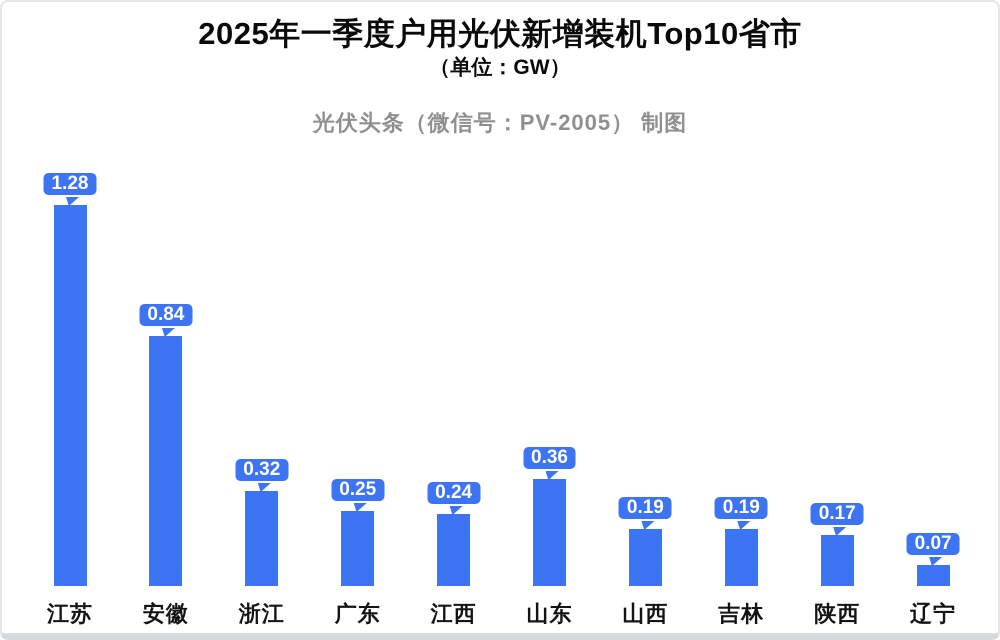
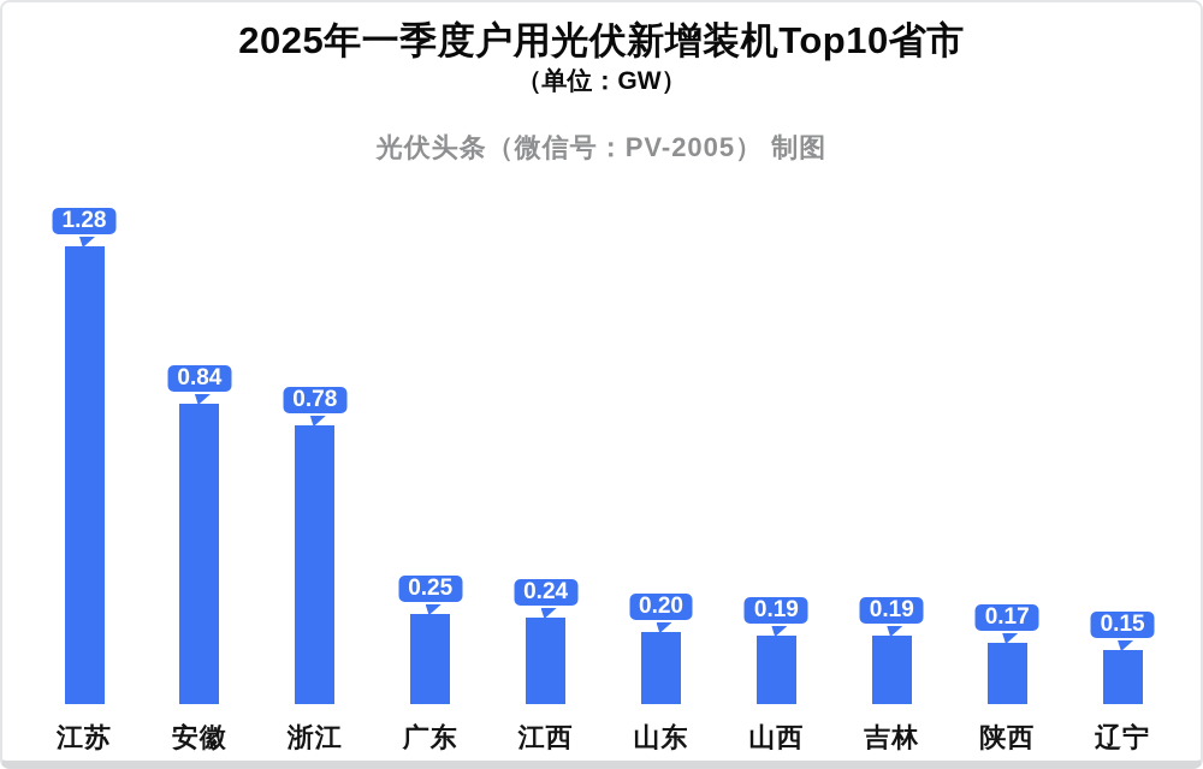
浙江: 0.32 -> 0.78
山东: 0.36 -> 0.20
辽宁: 0.07 -> 0.15
